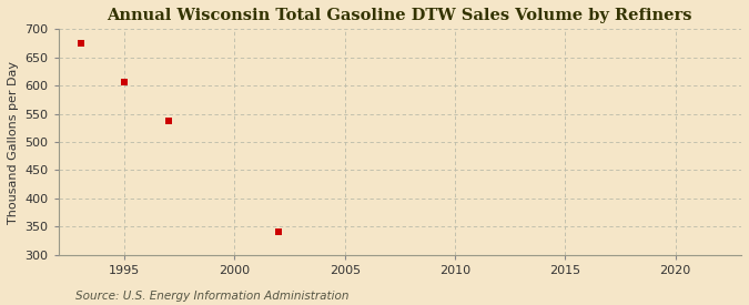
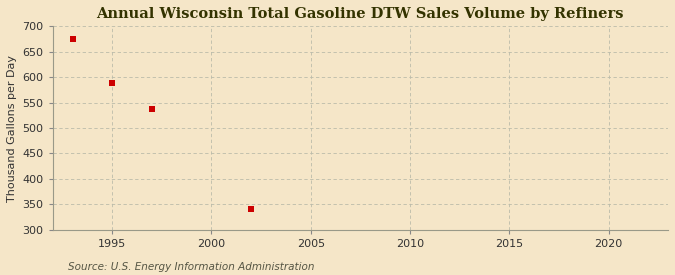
1995: 607 -> 588
